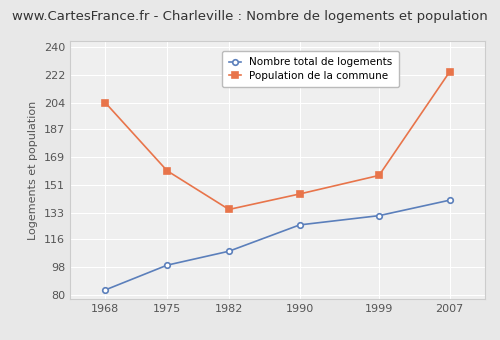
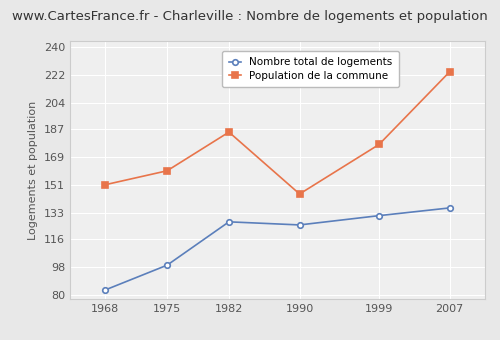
Population de la commune/1968: 204 -> 151
Nombre total de logements/1982: 108 -> 127
Population de la commune/1982: 135 -> 185
Population de la commune/1999: 157 -> 177
Nombre total de logements/2007: 141 -> 136
